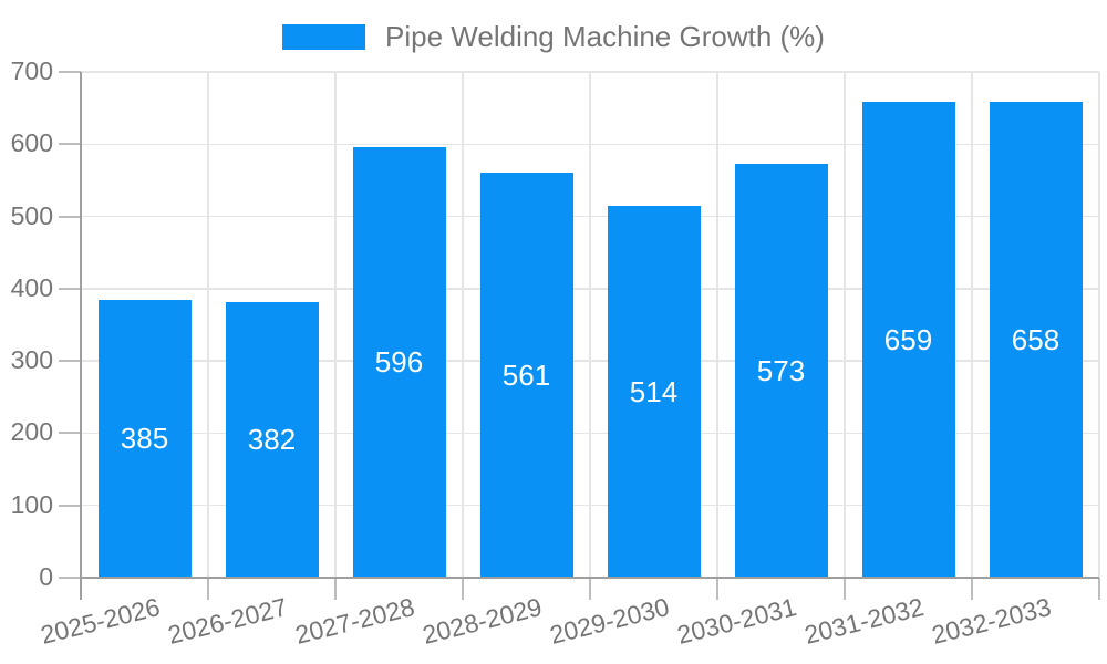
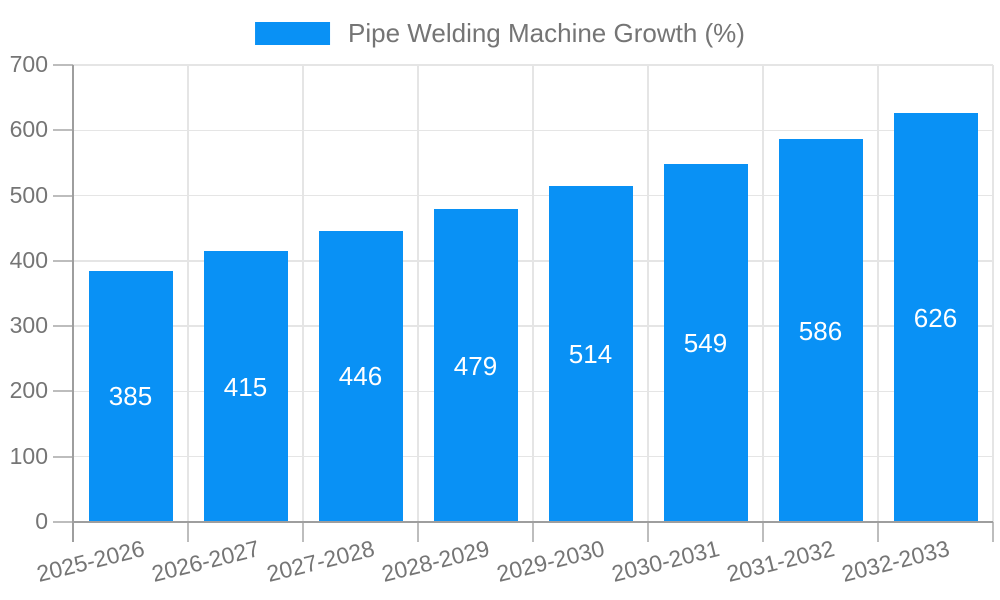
2026-2027: 382 -> 415
2027-2028: 596 -> 446
2028-2029: 561 -> 479
2030-2031: 573 -> 549
2031-2032: 659 -> 586
2032-2033: 658 -> 626
